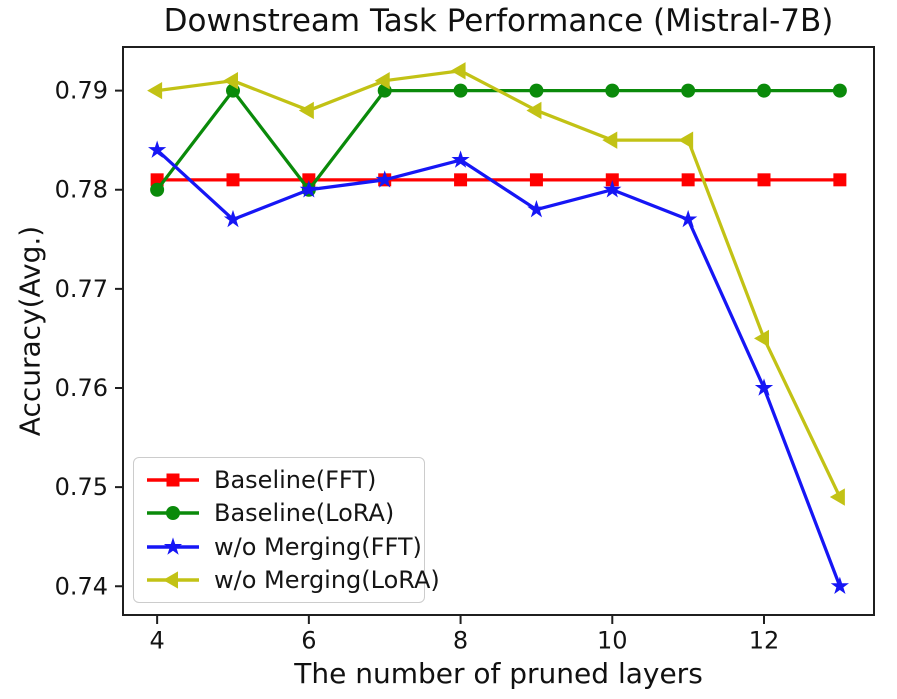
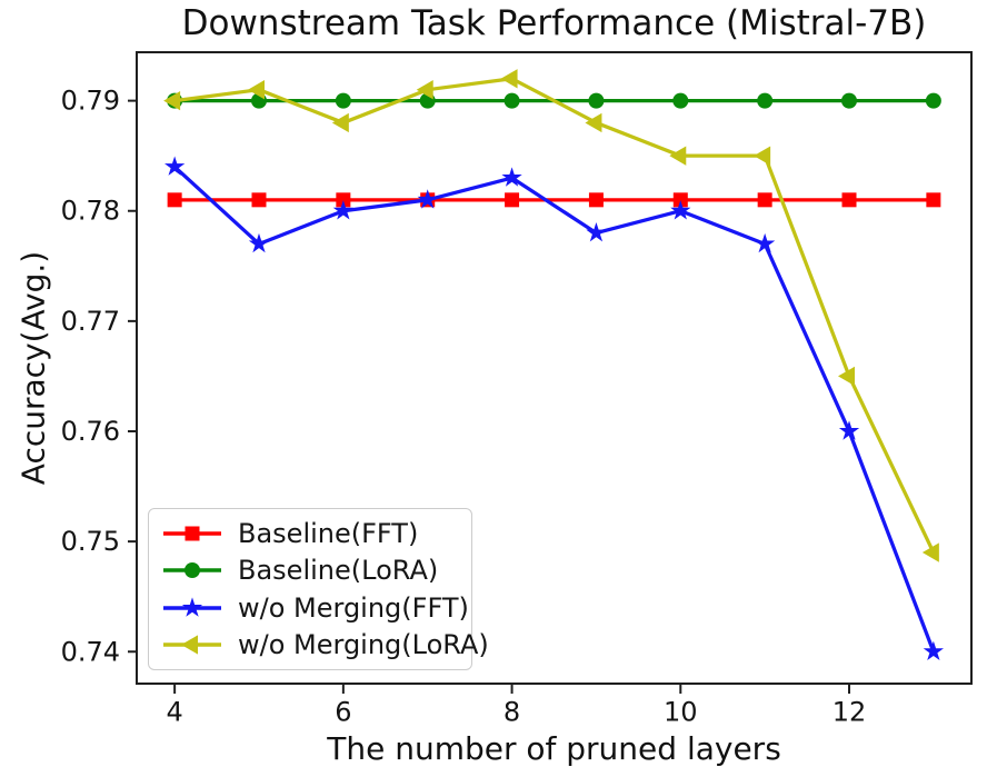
Baseline(LoRA)/4: 0.78 -> 0.79
Baseline(LoRA)/6: 0.78 -> 0.79
